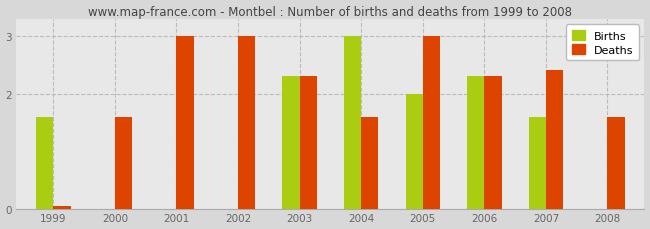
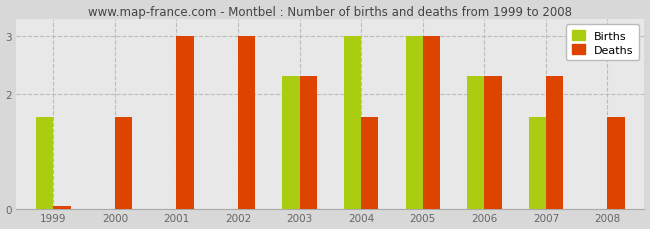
Births/2005: 2.0 -> 3.0
Deaths/2007: 2.42 -> 2.30
